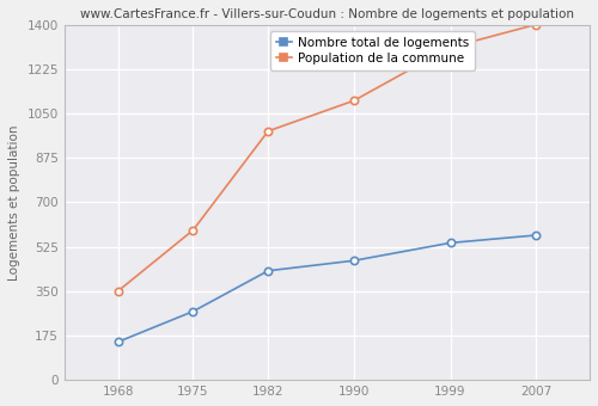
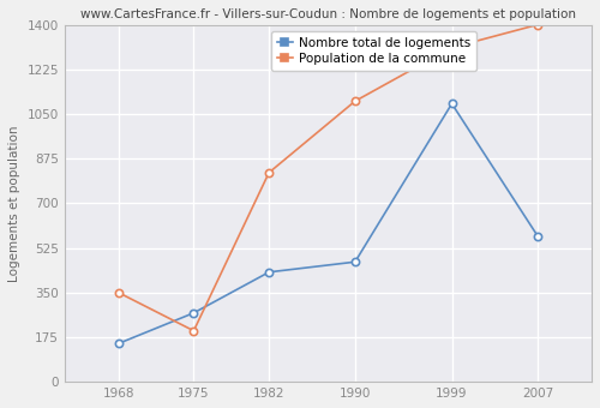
Population de la commune/1975: 590 -> 200
Population de la commune/1982: 980 -> 820
Nombre total de logements/1999: 540 -> 1090
